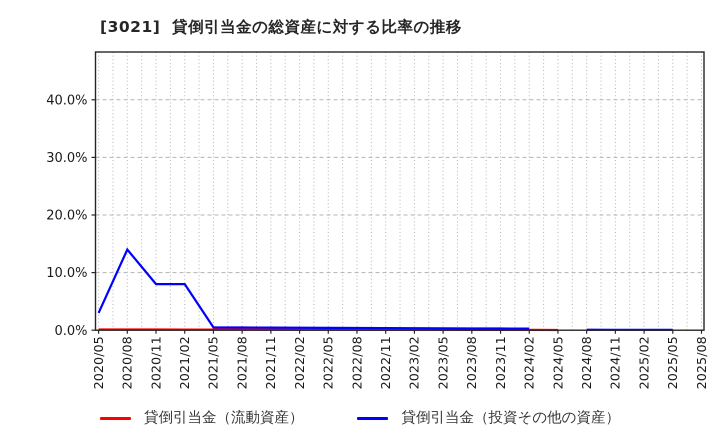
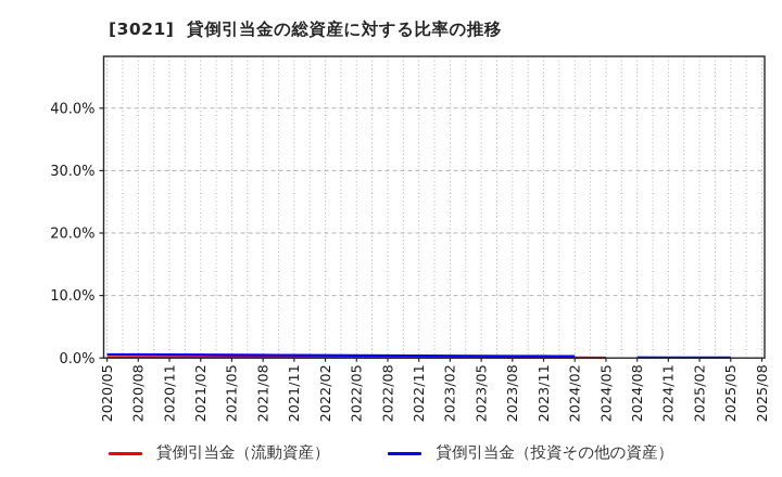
貸倒引当金（投資その他の資産）/2020/05: 3% -> 1%
貸倒引当金（投資その他の資産）/2020/08: 14% -> 1%
貸倒引当金（投資その他の資産）/2020/11: 8% -> 1%
貸倒引当金（投資その他の資産）/2021/02: 8% -> 1%
